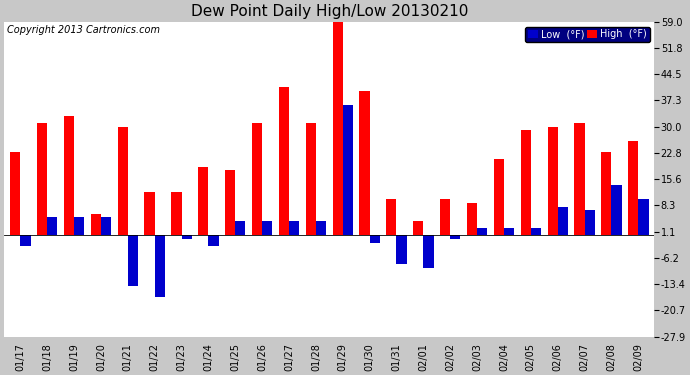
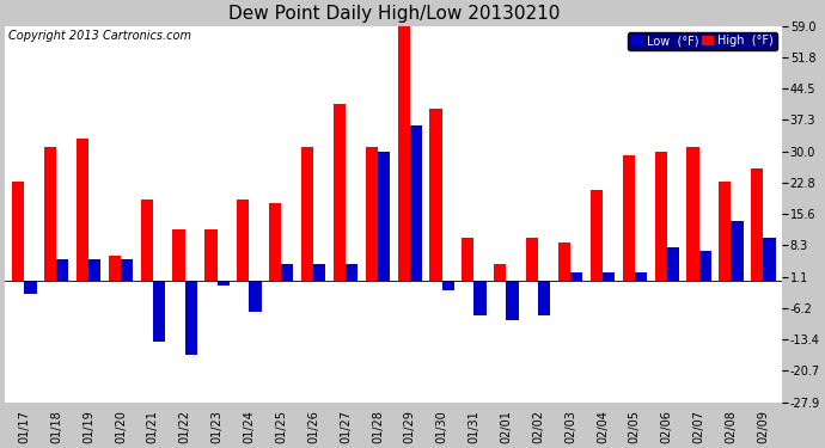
High (°F)/01/21: 30 -> 19
Low (°F)/01/24: -3 -> -7
Low (°F)/01/28: 4 -> 30
Low (°F)/02/02: -1 -> -8
